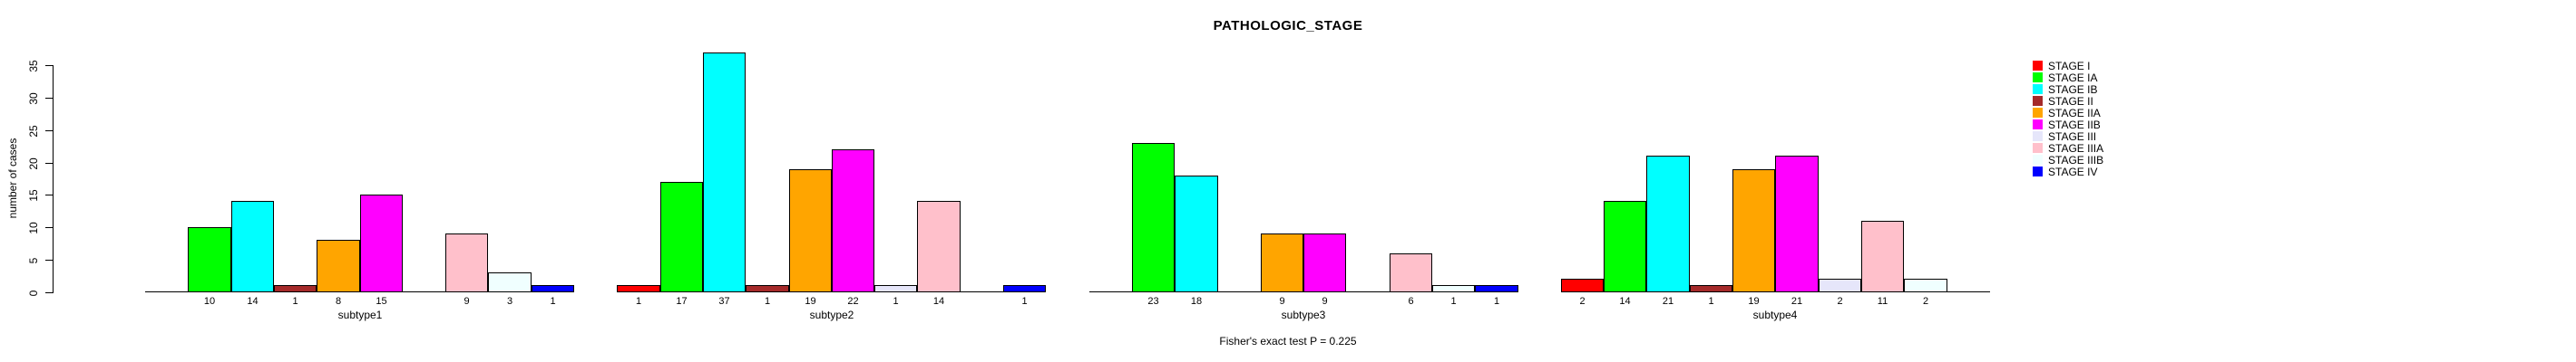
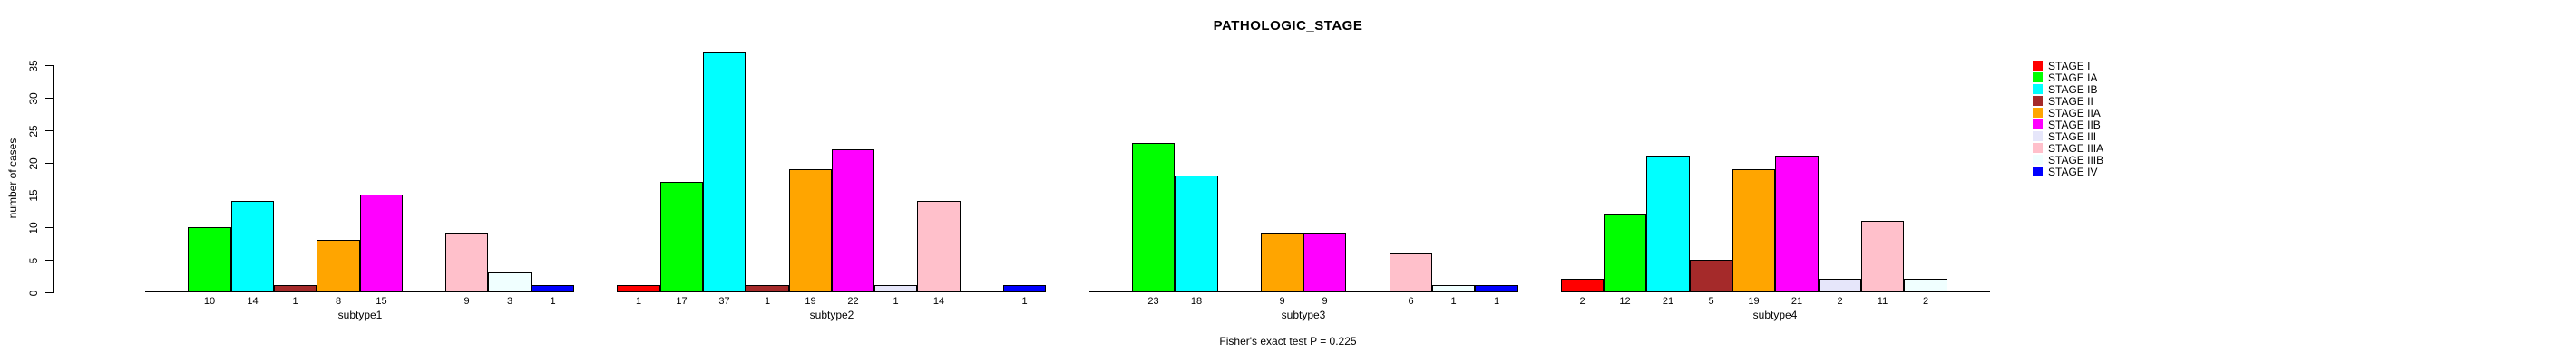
STAGE IA/subtype4: 14 -> 12
STAGE II/subtype4: 1 -> 5
